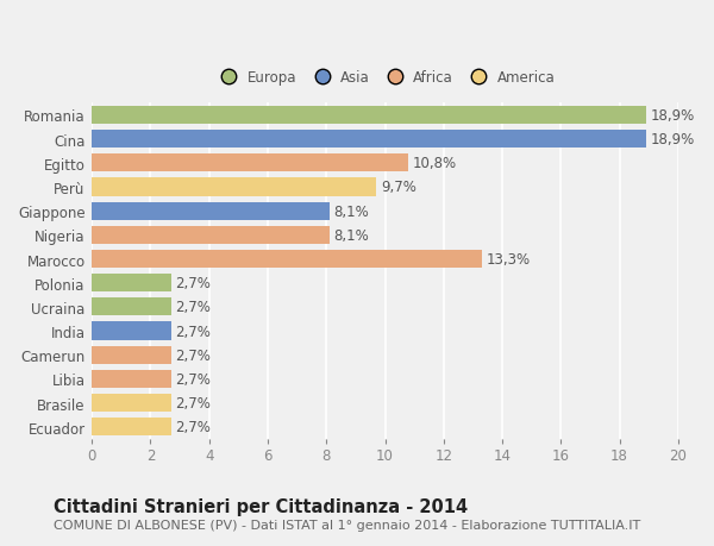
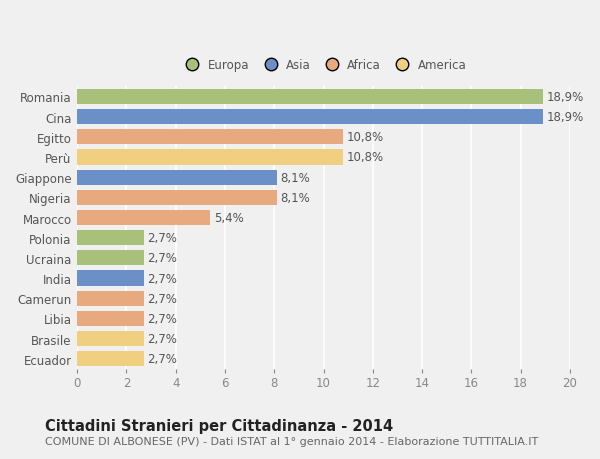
Perù: 9,7% -> 10,8%
Marocco: 13,3% -> 5,4%
